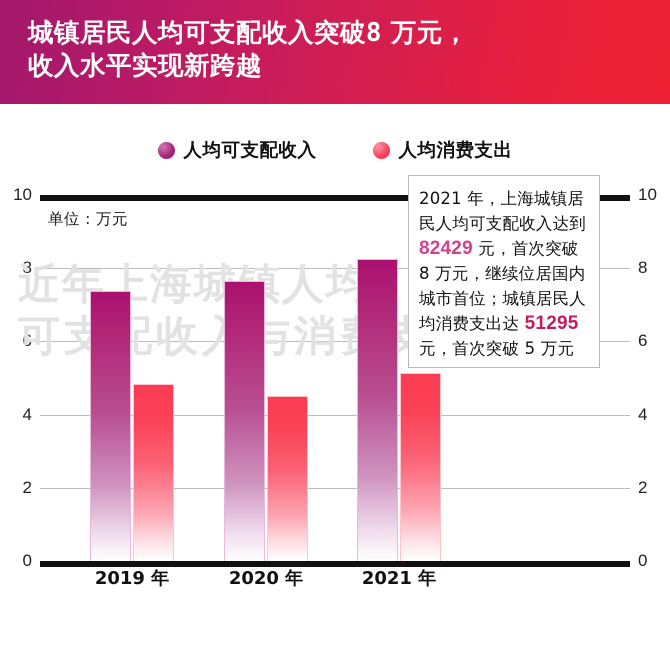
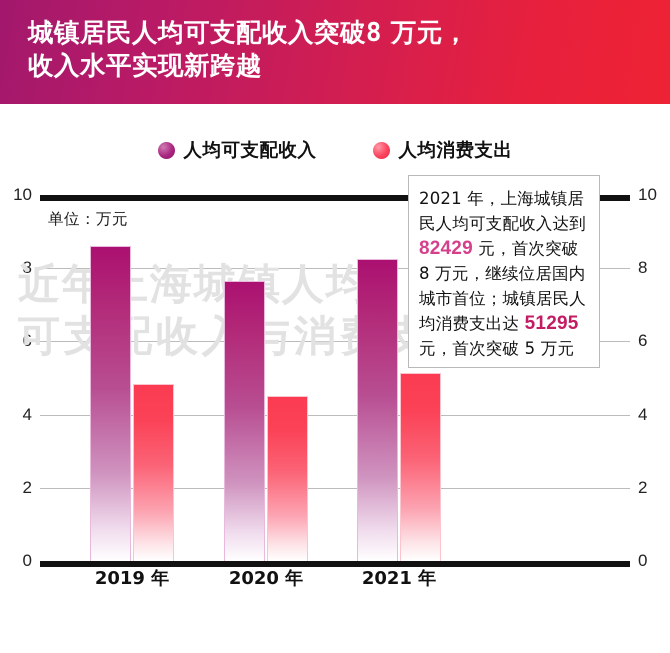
人均可支配收入/2019 年: 7.4 -> 8.6
